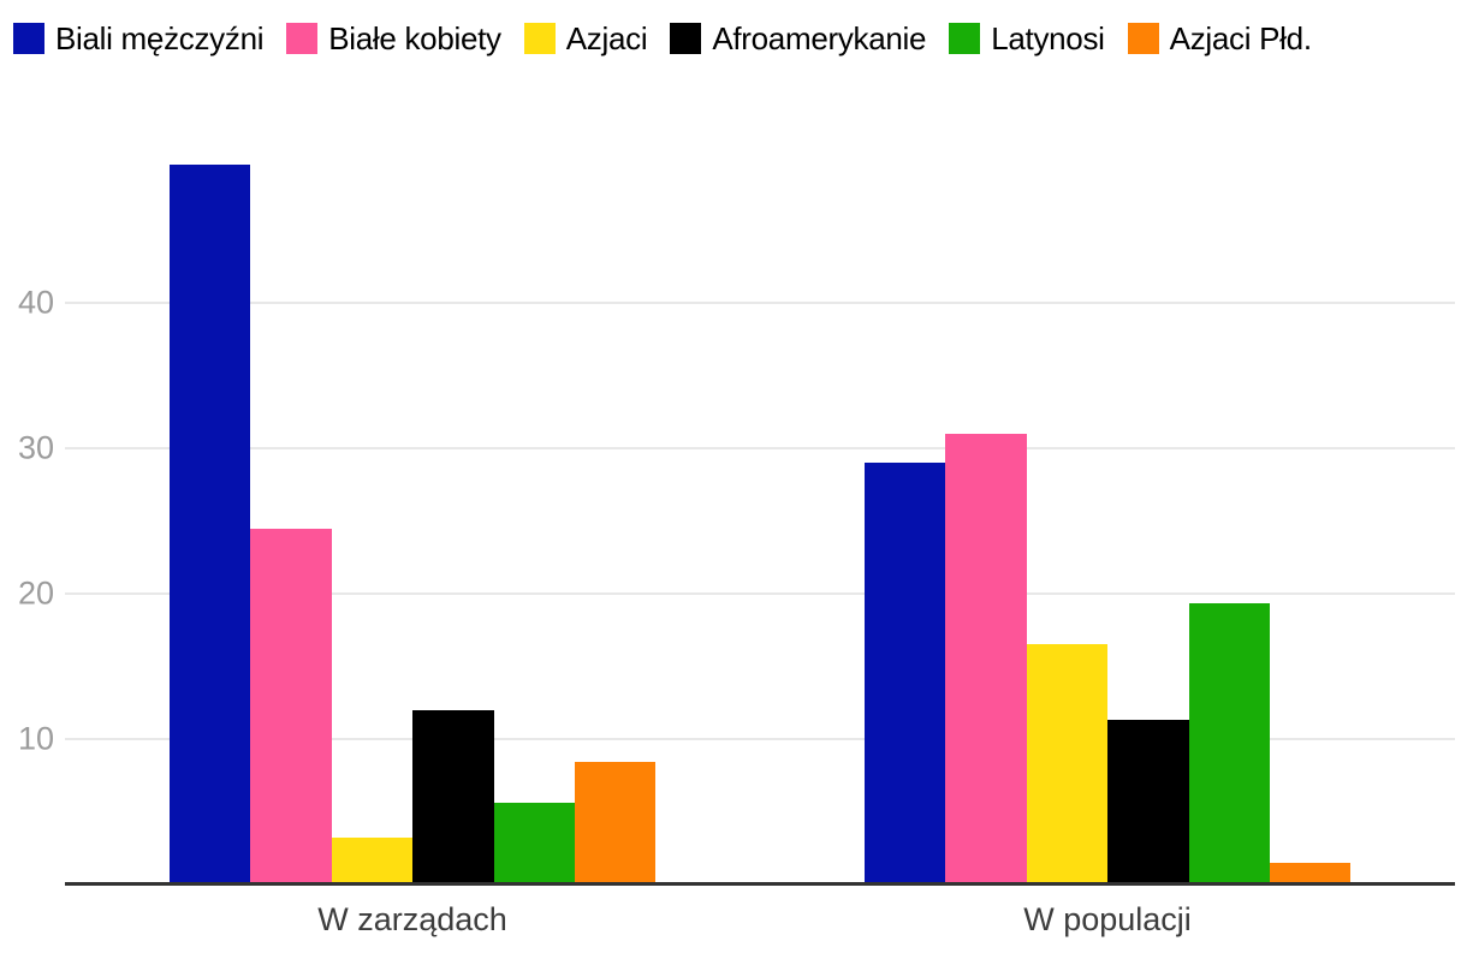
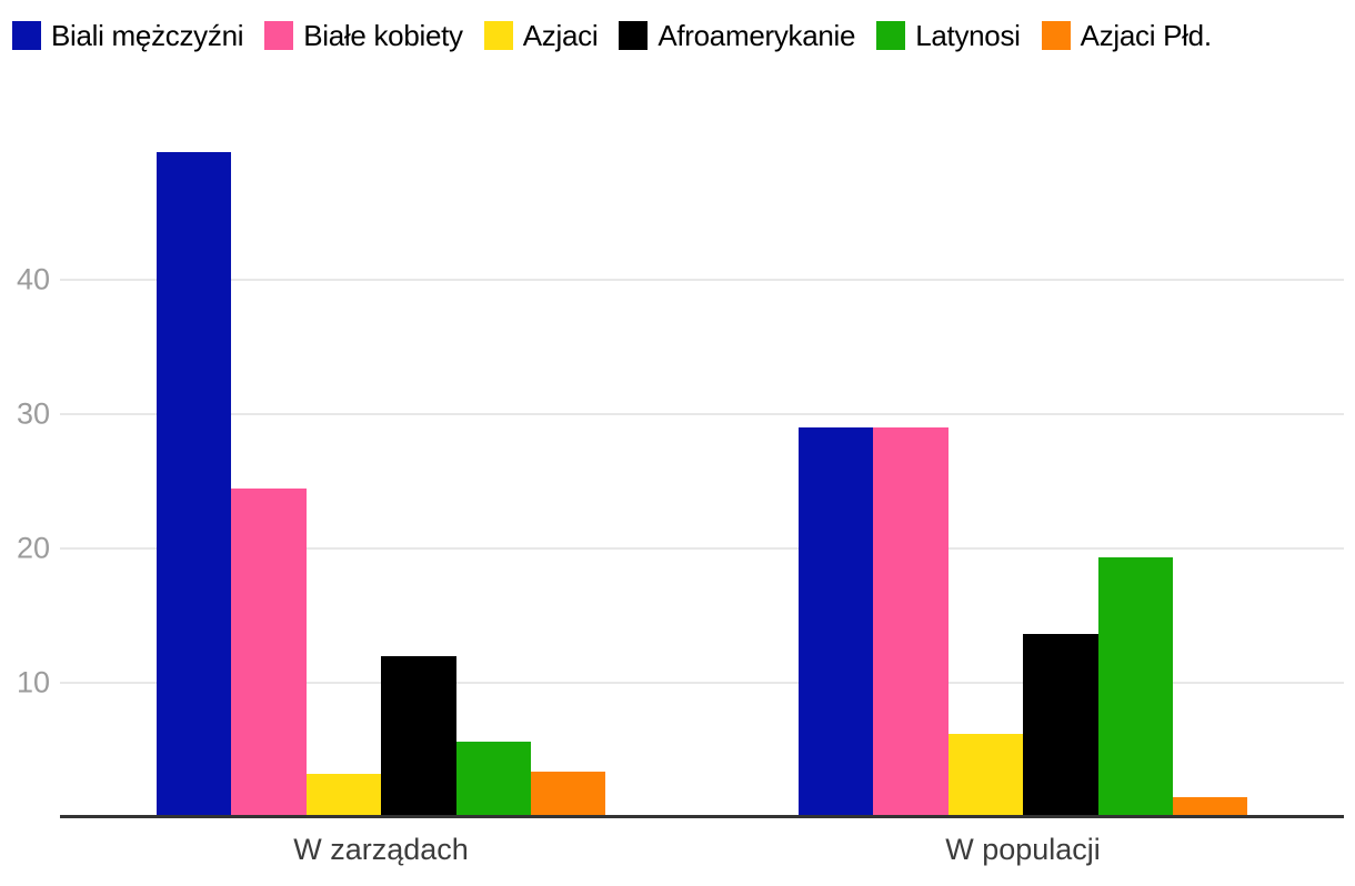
Azjaci Płd./W zarządach: 8.4 -> 3.4
Białe kobiety/W populacji: 31.0 -> 29.0
Azjaci/W populacji: 16.5 -> 6.2
Afroamerykanie/W populacji: 11.3 -> 13.6
